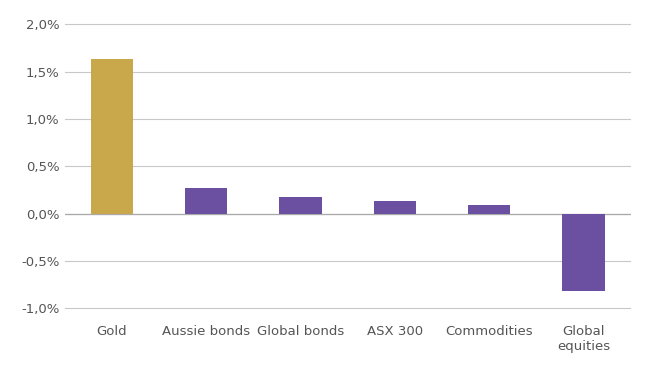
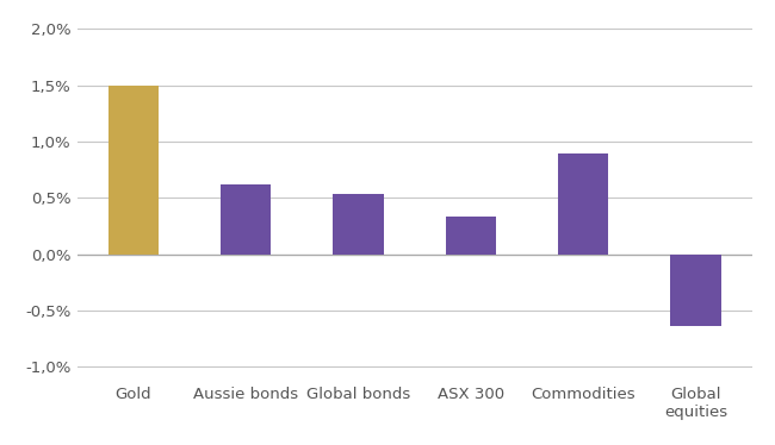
Gold: 1,63% -> 1,50%
Aussie bonds: 0,27% -> 0,62%
Global bonds: 0,18% -> 0,54%
ASX 300: 0,14% -> 0,34%
Commodities: 0,09% -> 0,90%
Global equities: -0,82% -> -0,64%
